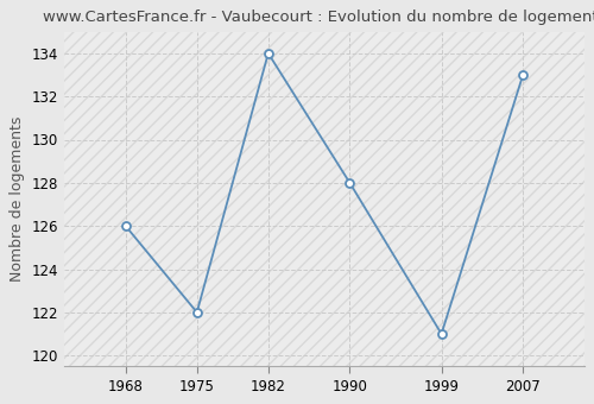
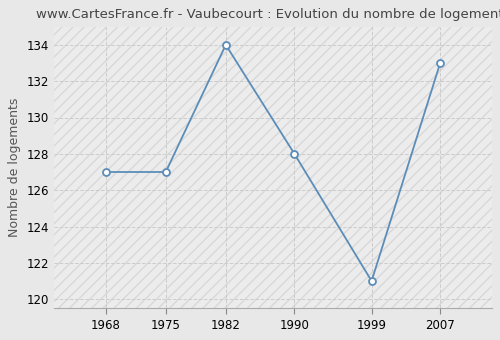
1968: 126 -> 127
1975: 122 -> 127
